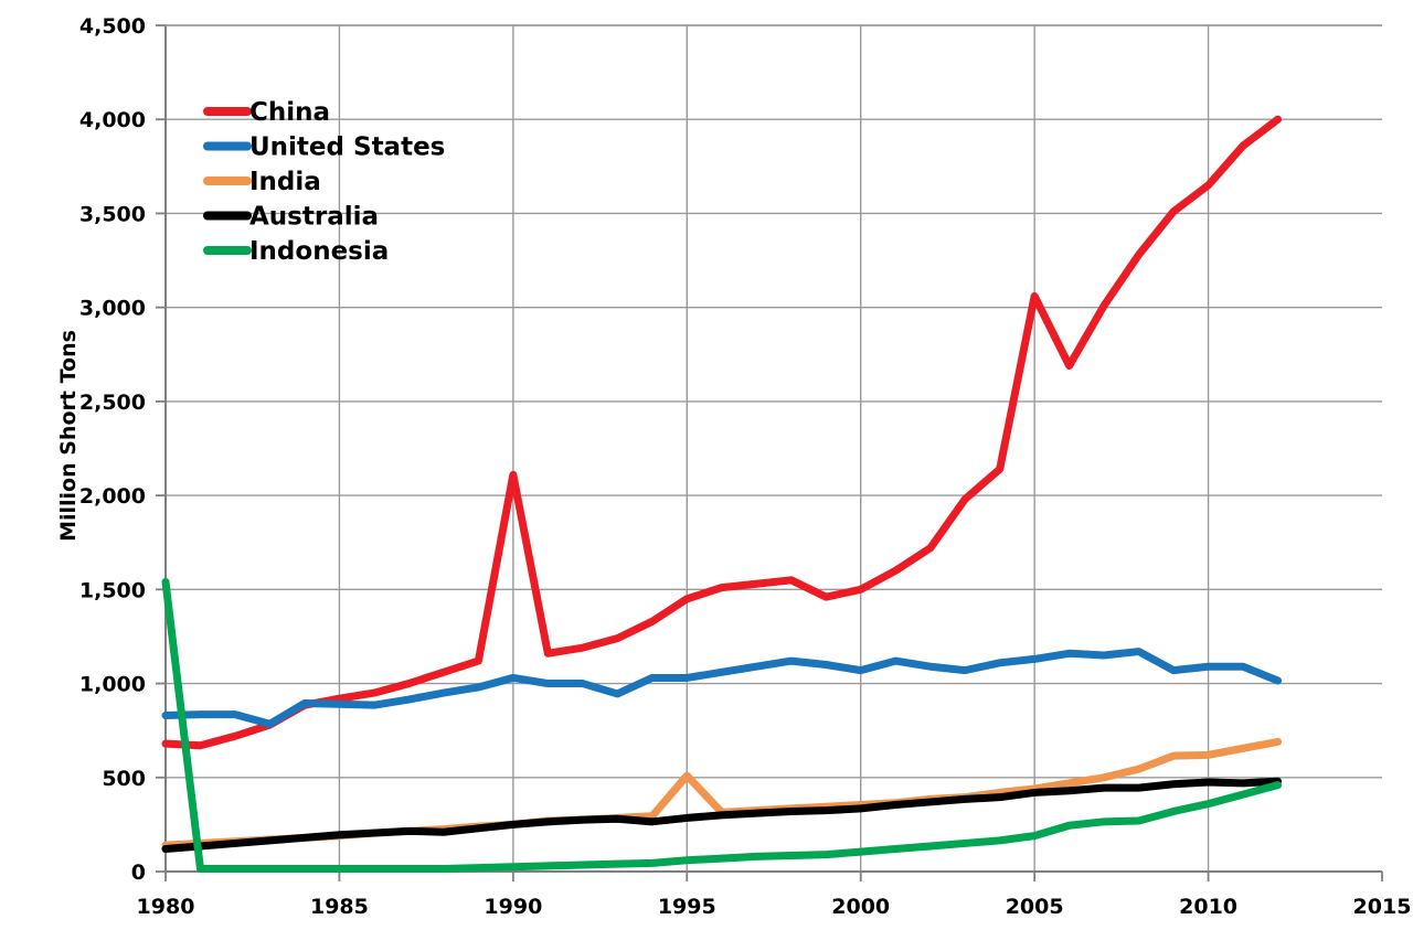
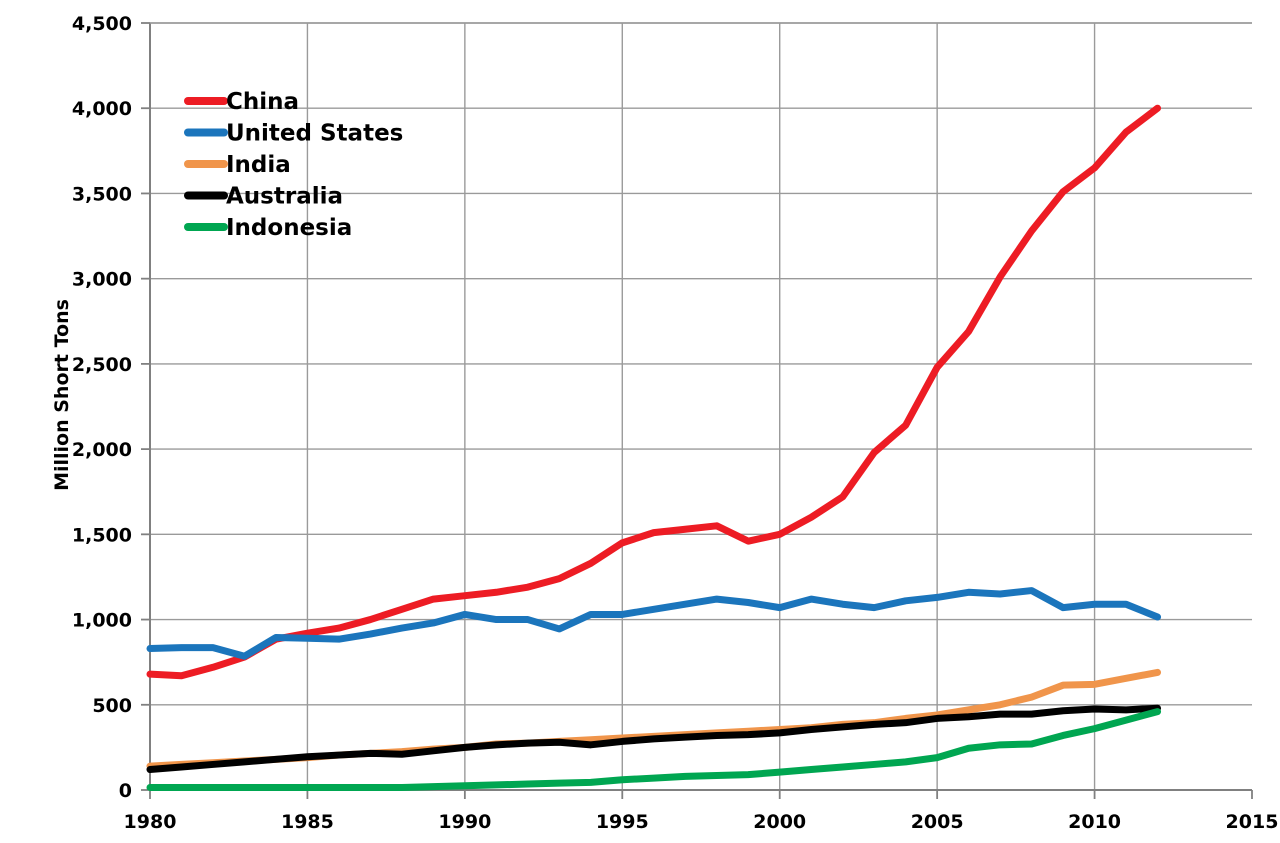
Indonesia/1980: 1540 -> 20
China/1990: 2110 -> 1140
India/1995: 510 -> 300
China/2005: 3060 -> 2480
